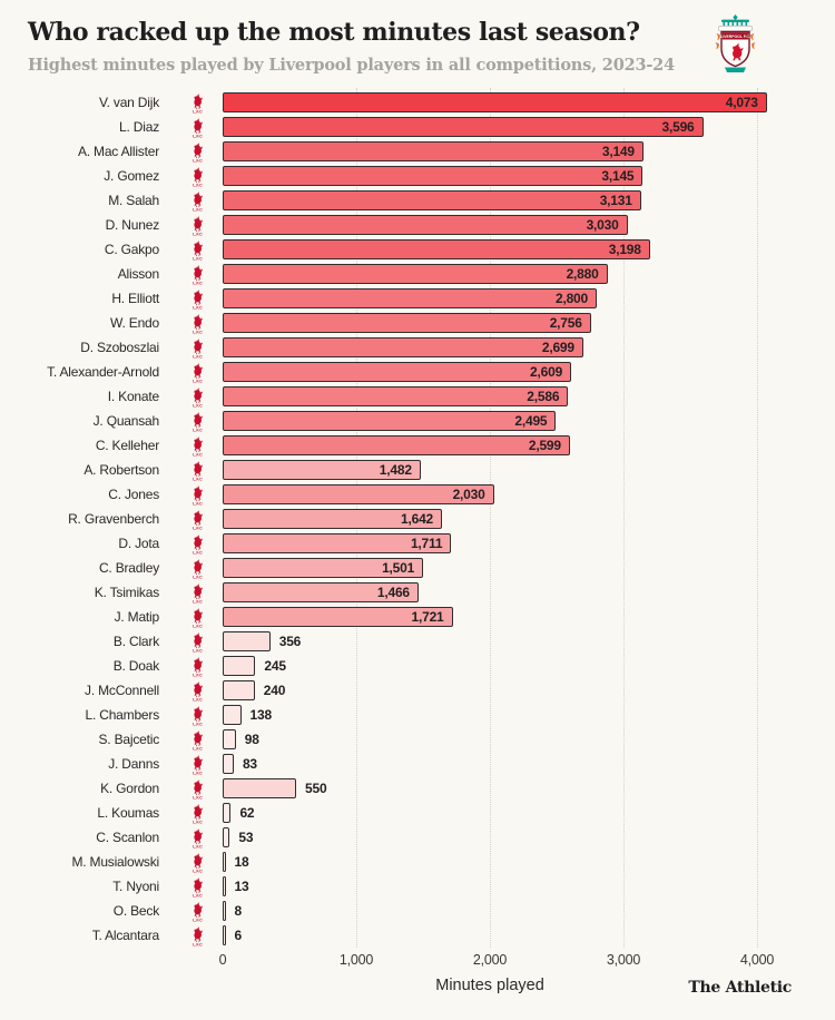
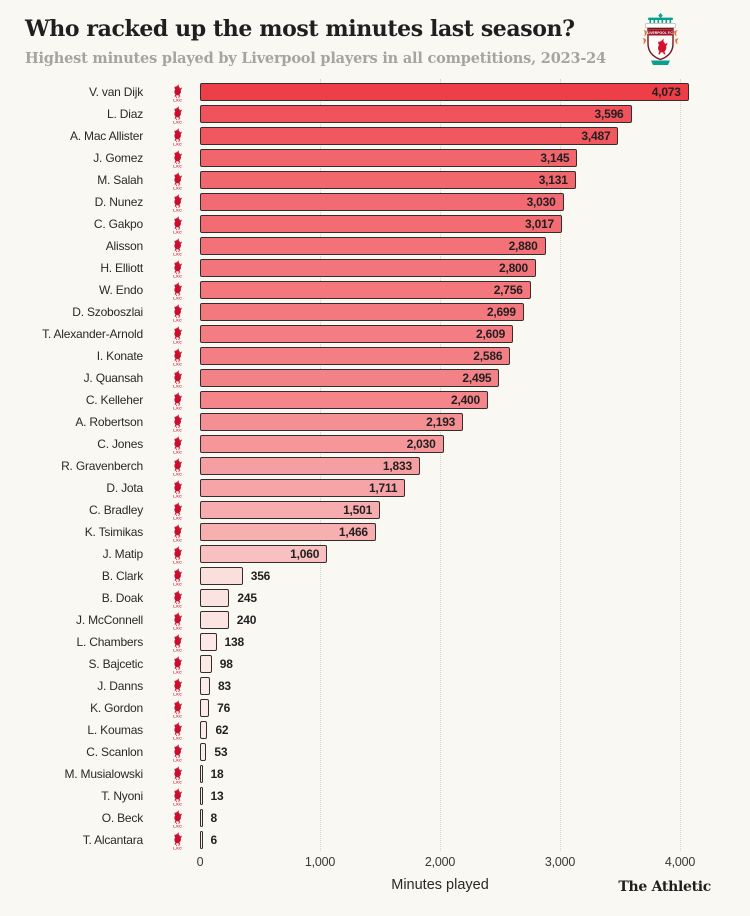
A. Mac Allister: 3,149 -> 3,487
C. Gakpo: 3,198 -> 3,017
C. Kelleher: 2,599 -> 2,400
A. Robertson: 1,482 -> 2,193
R. Gravenberch: 1,642 -> 1,833
J. Matip: 1,721 -> 1,060
K. Gordon: 550 -> 76
